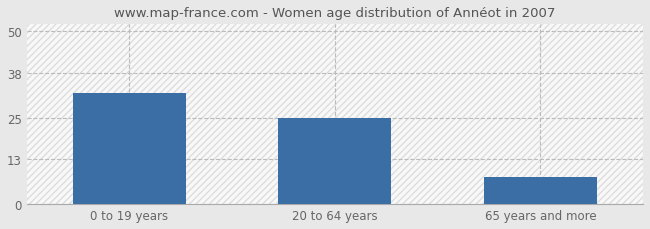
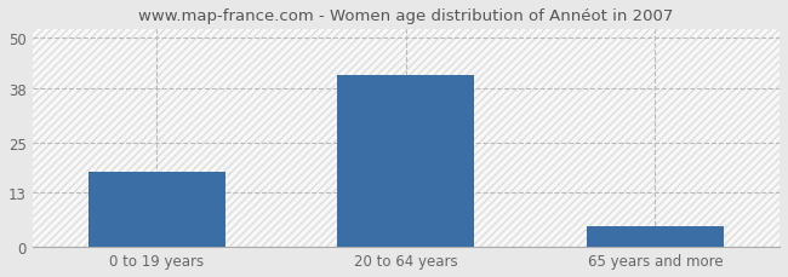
0 to 19 years: 32 -> 18
20 to 64 years: 25 -> 41
65 years and more: 8 -> 5
